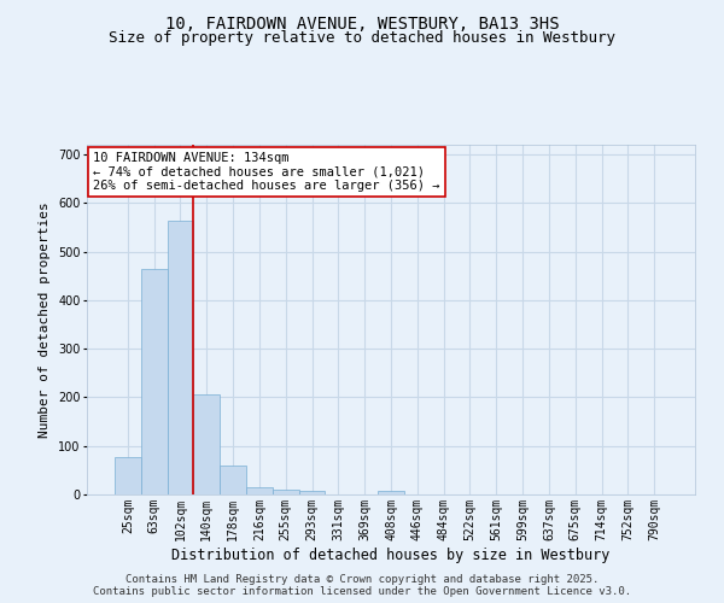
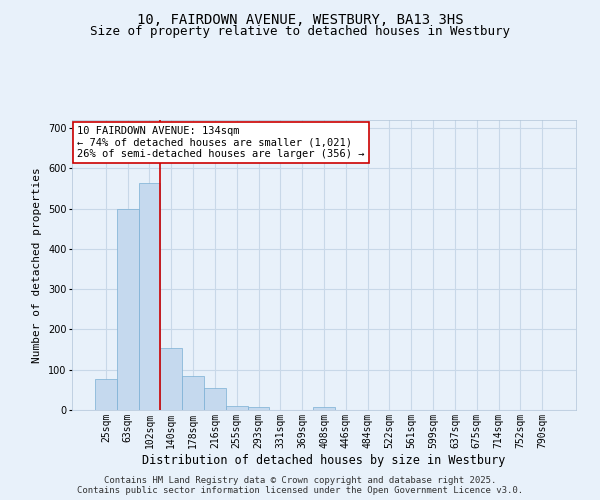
63sqm: 465 -> 500
140sqm: 207 -> 155
178sqm: 60 -> 85
216sqm: 15 -> 55
